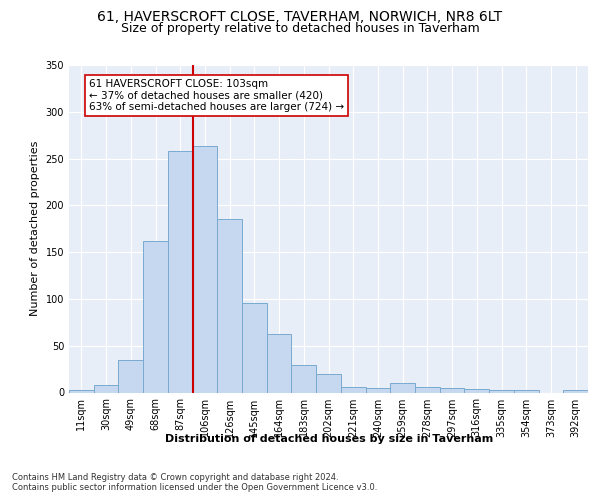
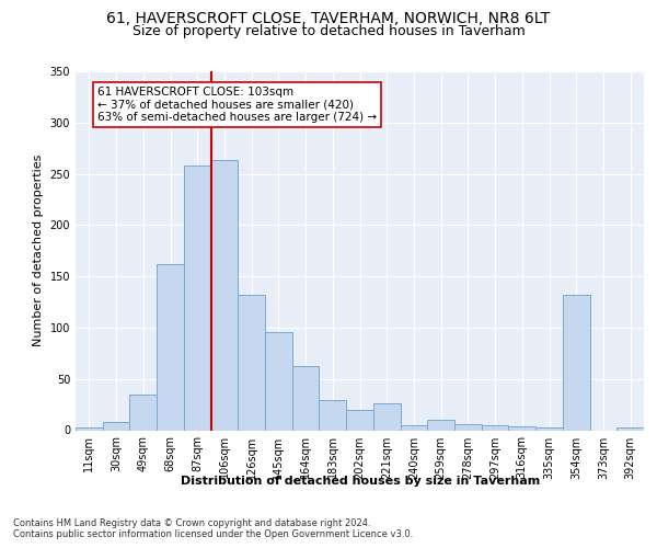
126sqm: 185 -> 132
221sqm: 6 -> 26
354sqm: 3 -> 132
